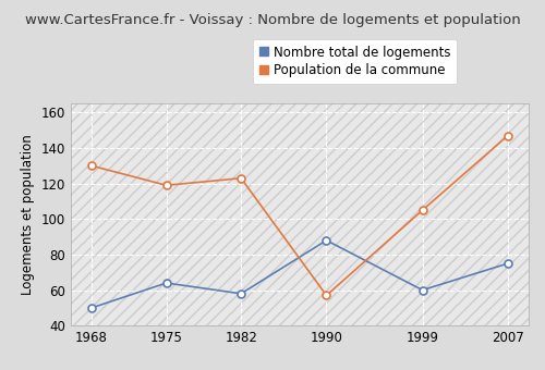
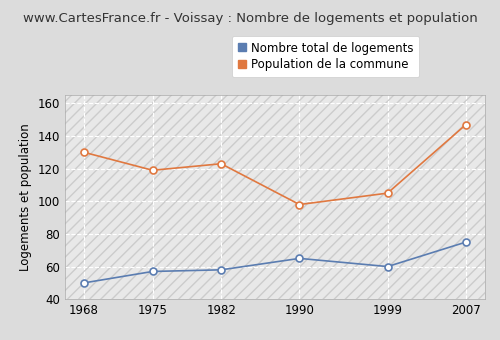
Nombre total de logements/1975: 64 -> 57
Nombre total de logements/1990: 88 -> 65
Population de la commune/1990: 57 -> 98
